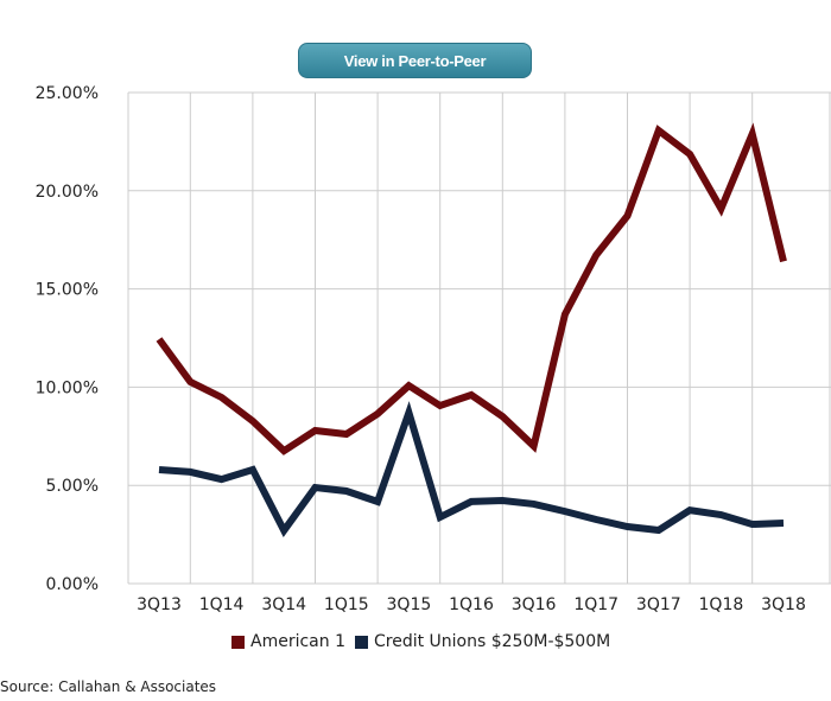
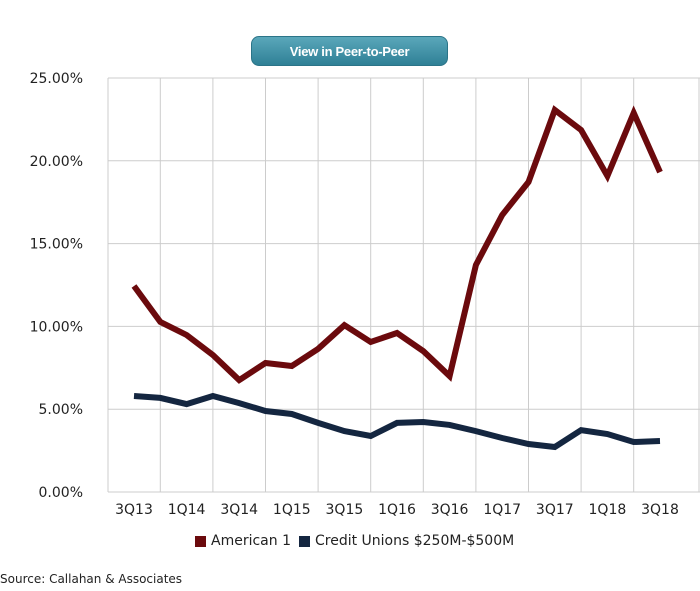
Credit Unions $250M-$500M/3Q14: 2.7% -> 5.4%
Credit Unions $250M-$500M/3Q15: 8.7% -> 3.7%
American 1/3Q18: 16.4% -> 19.3%
